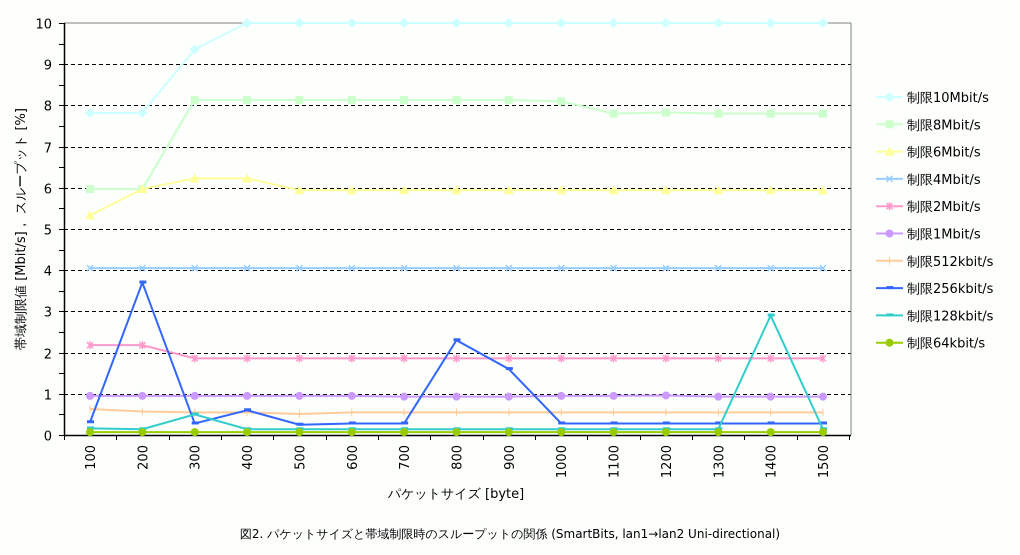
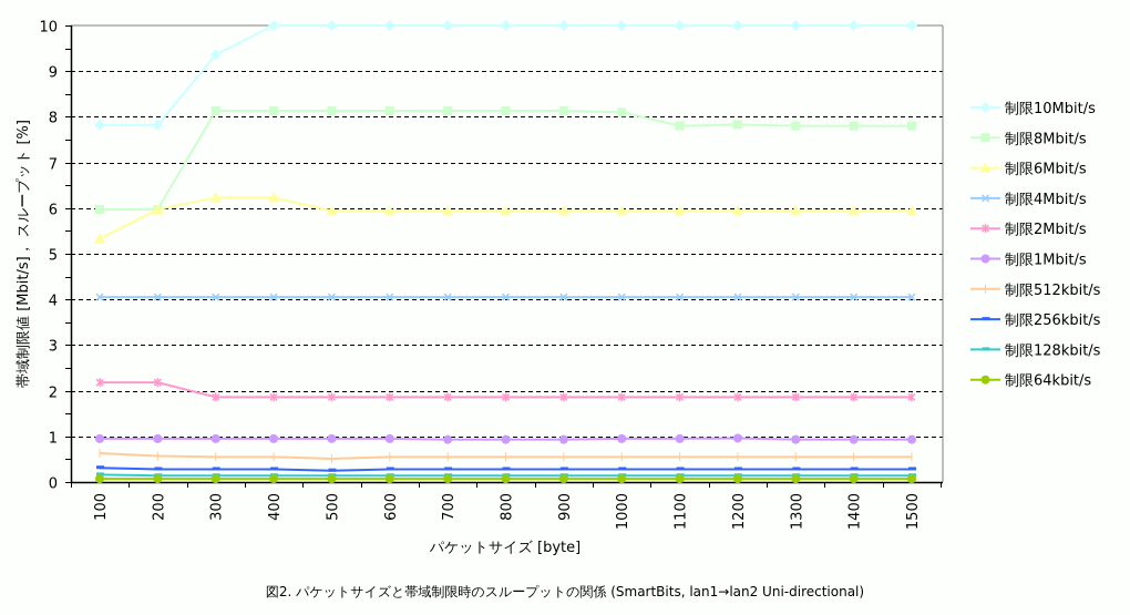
制限256kbit/s/200: 3.7 -> 0.3
制限128kbit/s/300: 0.5 -> 0.1
制限256kbit/s/400: 0.6 -> 0.3
制限256kbit/s/800: 2.3 -> 0.3
制限256kbit/s/900: 1.6 -> 0.3
制限128kbit/s/1400: 2.9 -> 0.1
